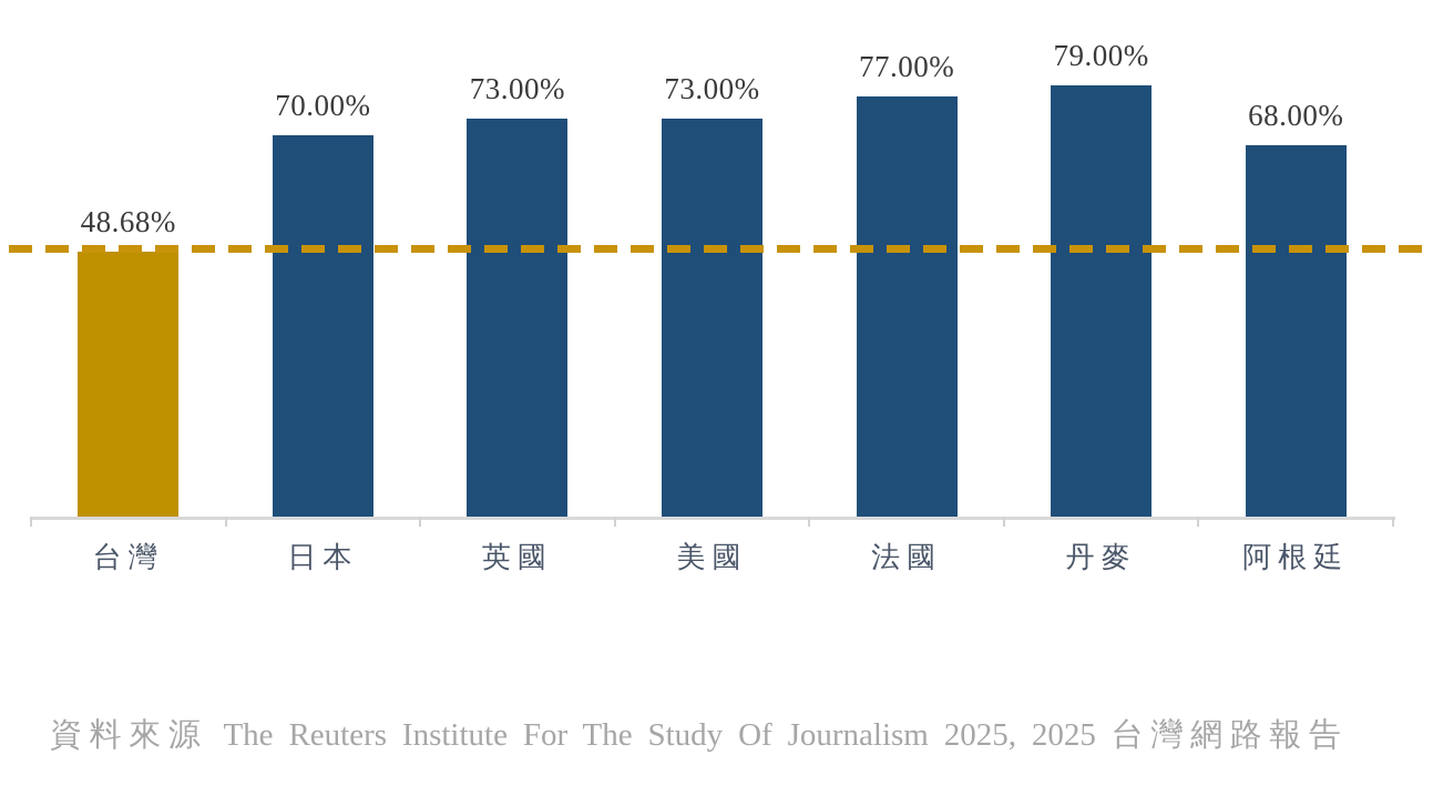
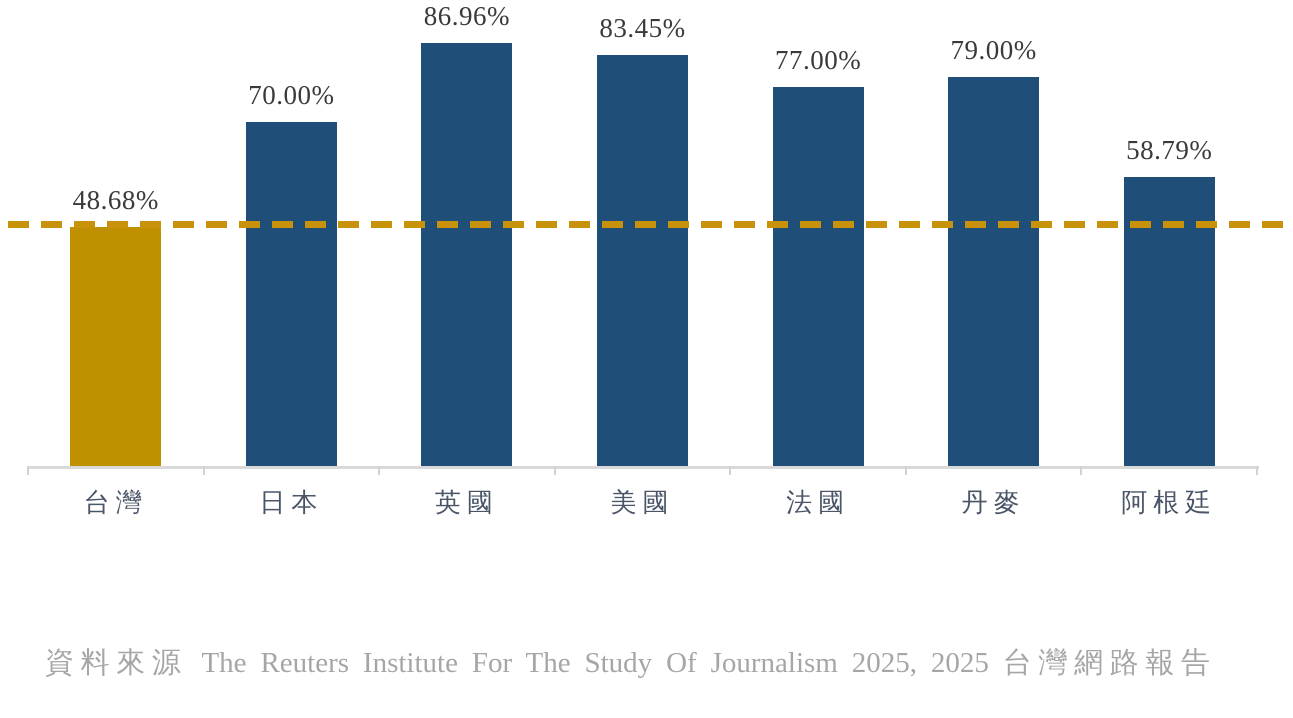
英國: 73.00% -> 86.96%
美國: 73.00% -> 83.45%
阿根廷: 68.00% -> 58.79%
